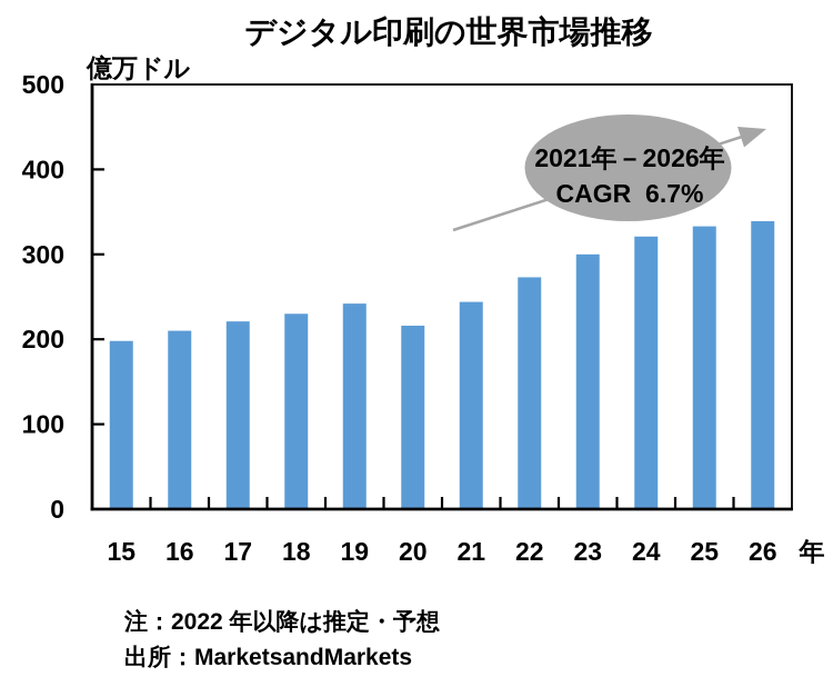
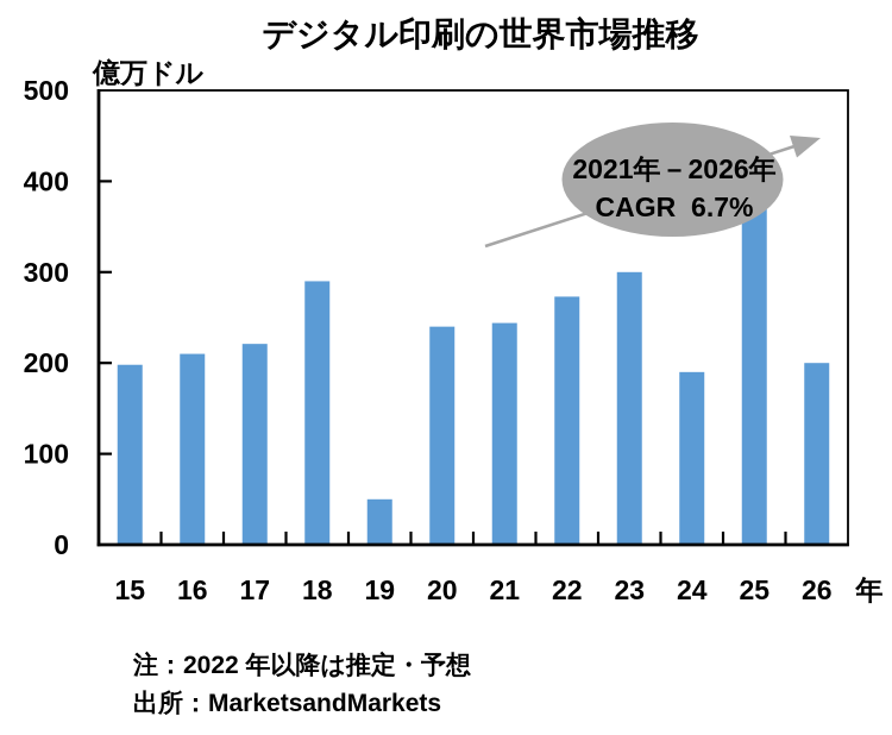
18: 230 -> 290
19: 240 -> 50
20: 220 -> 240
24: 320 -> 190
25: 330 -> 400
26: 340 -> 200
